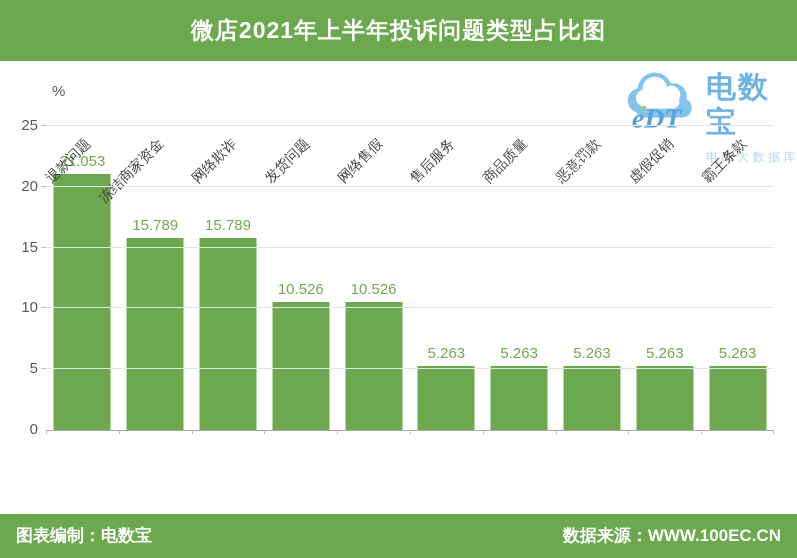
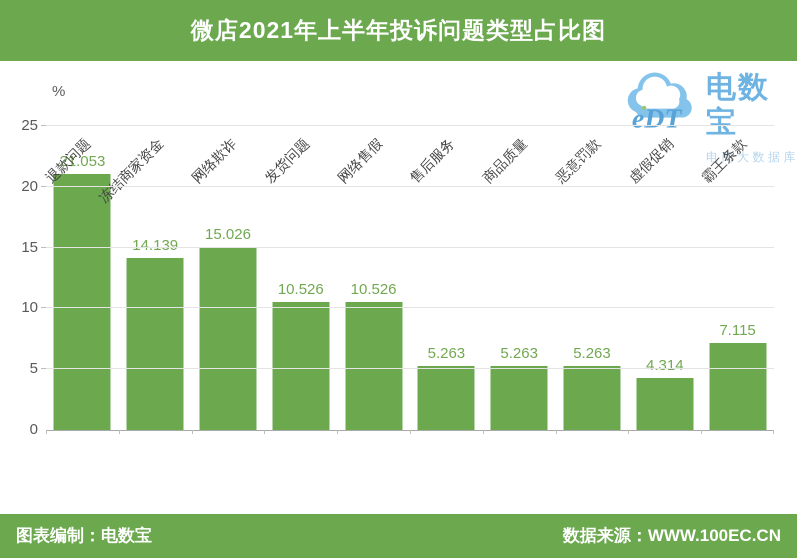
冻结商家资金: 15.789 -> 14.139
网络欺诈: 15.789 -> 15.026
虚假促销: 5.263 -> 4.314
霸王条款: 5.263 -> 7.115
